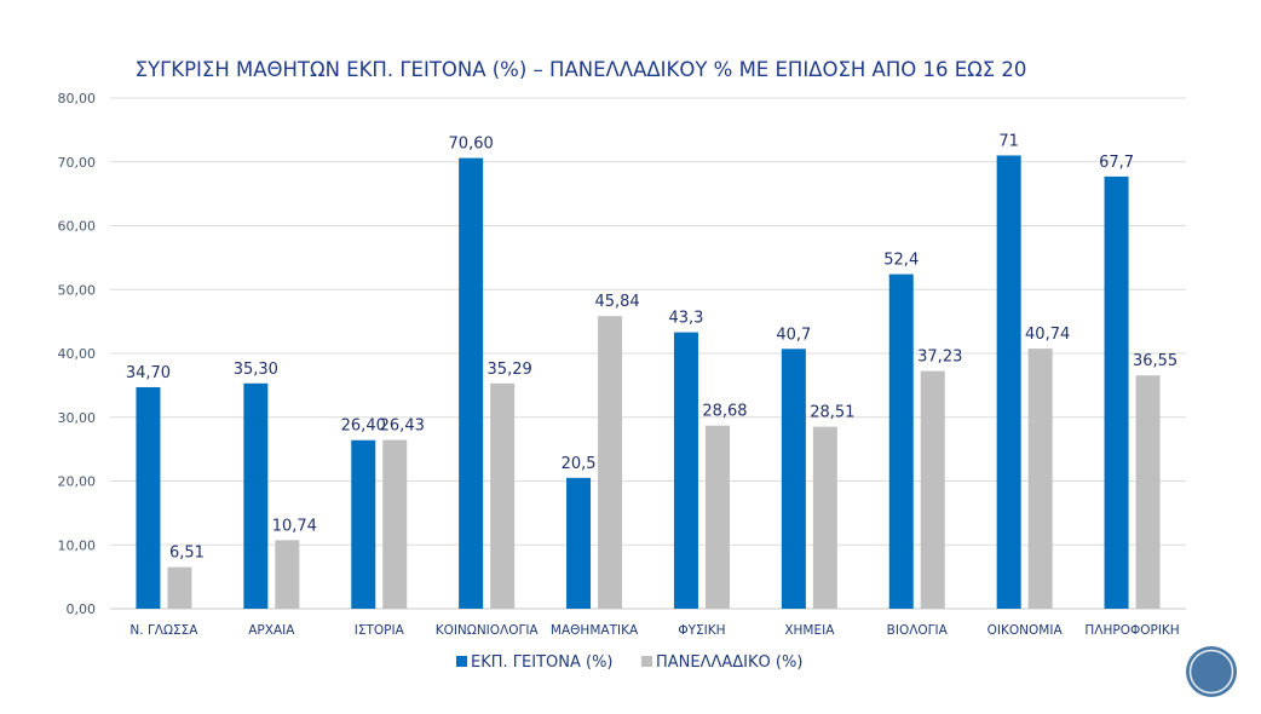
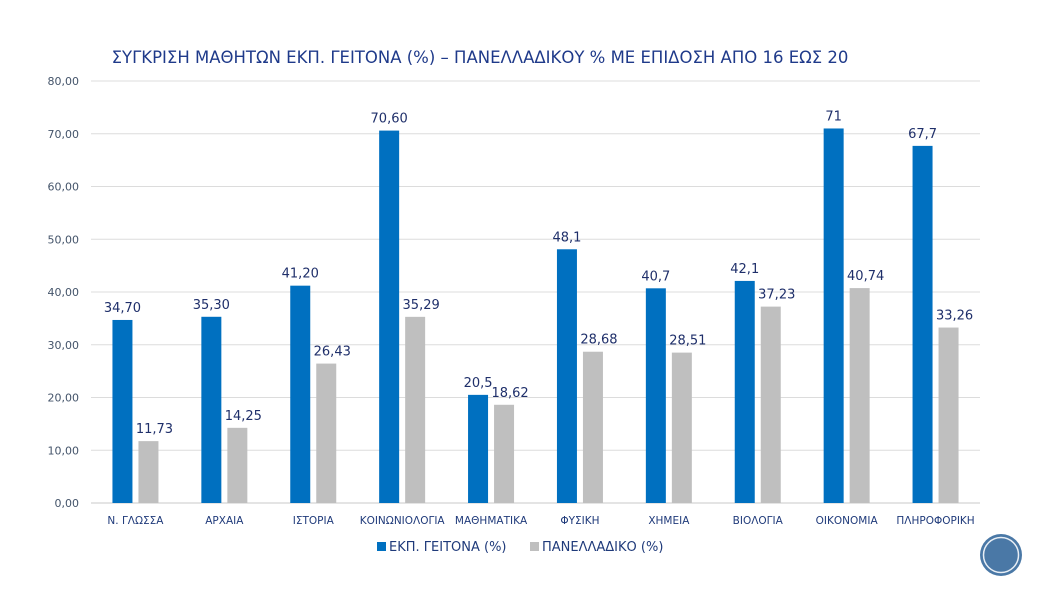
ΠΑΝΕΛΛΑΔΙΚΟ (%)/Ν. ΓΛΩΣΣΑ: 6,51 -> 11,73
ΠΑΝΕΛΛΑΔΙΚΟ (%)/ΑΡΧΑΙΑ: 10,74 -> 14,25
ΕΚΠ. ΓΕΙΤΟΝΑ (%)/ΙΣΤΟΡΙΑ: 26,40 -> 41,20
ΠΑΝΕΛΛΑΔΙΚΟ (%)/ΜΑΘΗΜΑΤΙΚΑ: 45,84 -> 18,62
ΕΚΠ. ΓΕΙΤΟΝΑ (%)/ΦΥΣΙΚΗ: 43,3 -> 48,1
ΕΚΠ. ΓΕΙΤΟΝΑ (%)/ΒΙΟΛΟΓΙΑ: 52,4 -> 42,1
ΠΑΝΕΛΛΑΔΙΚΟ (%)/ΠΛΗΡΟΦΟΡΙΚΗ: 36,55 -> 33,26
